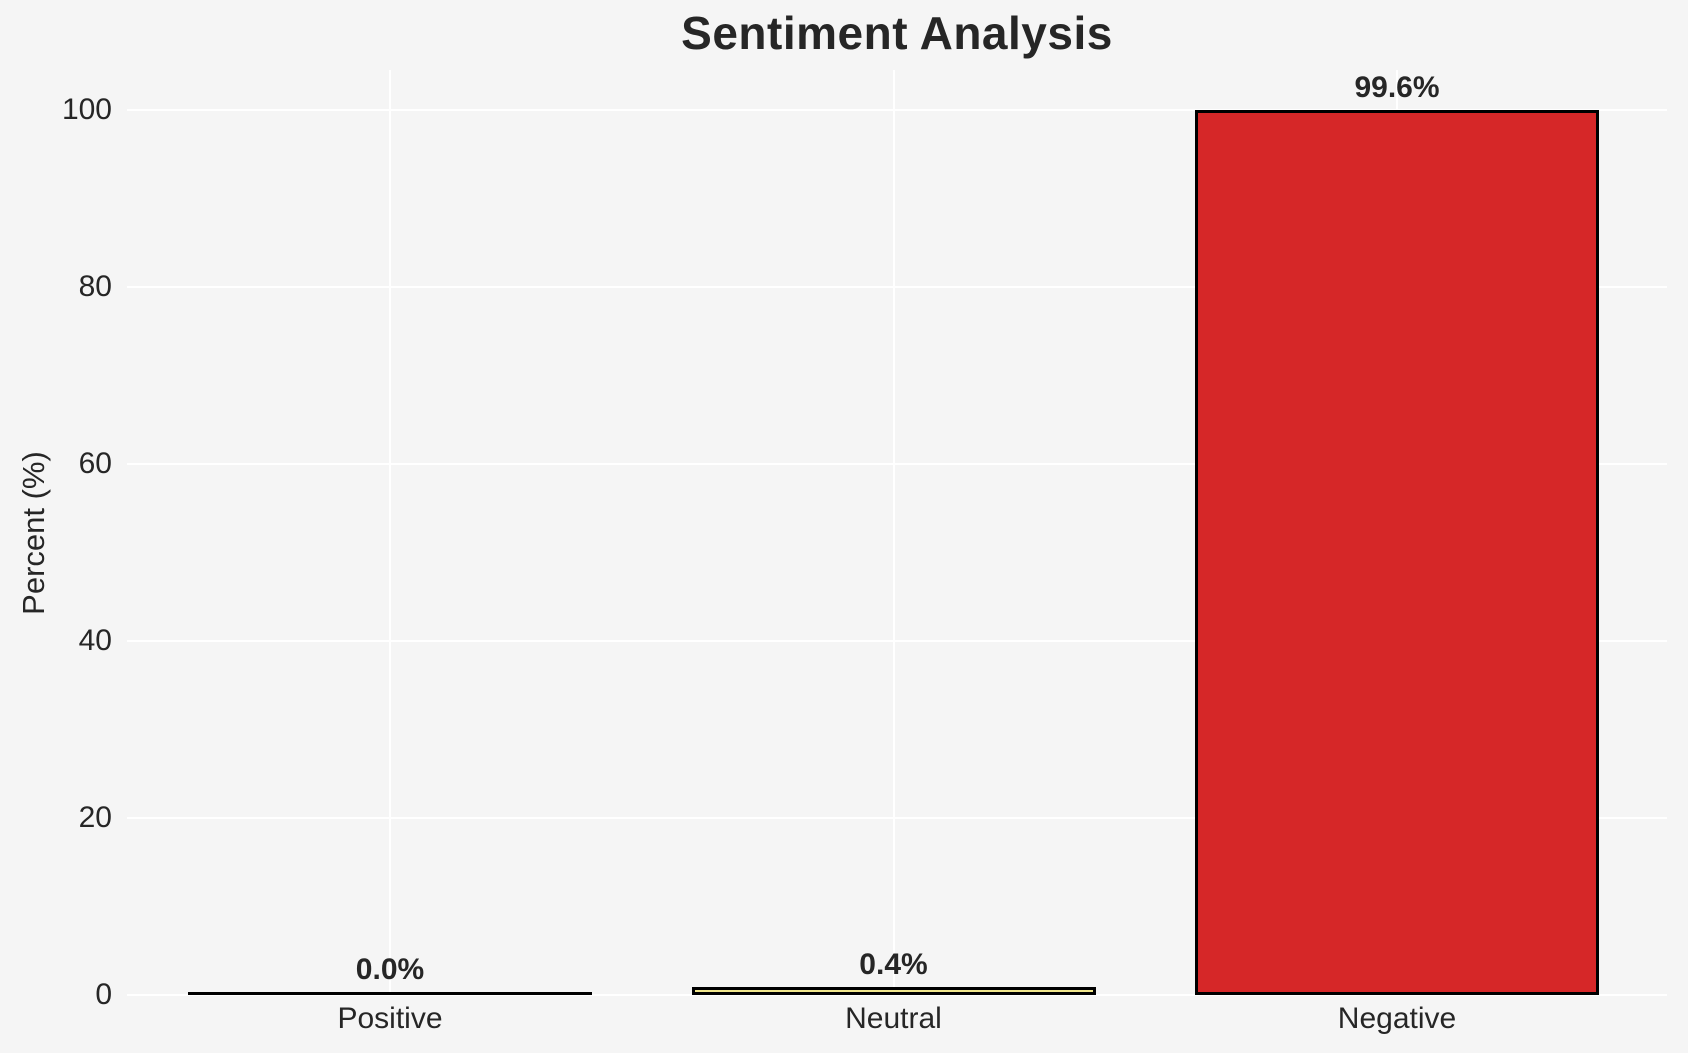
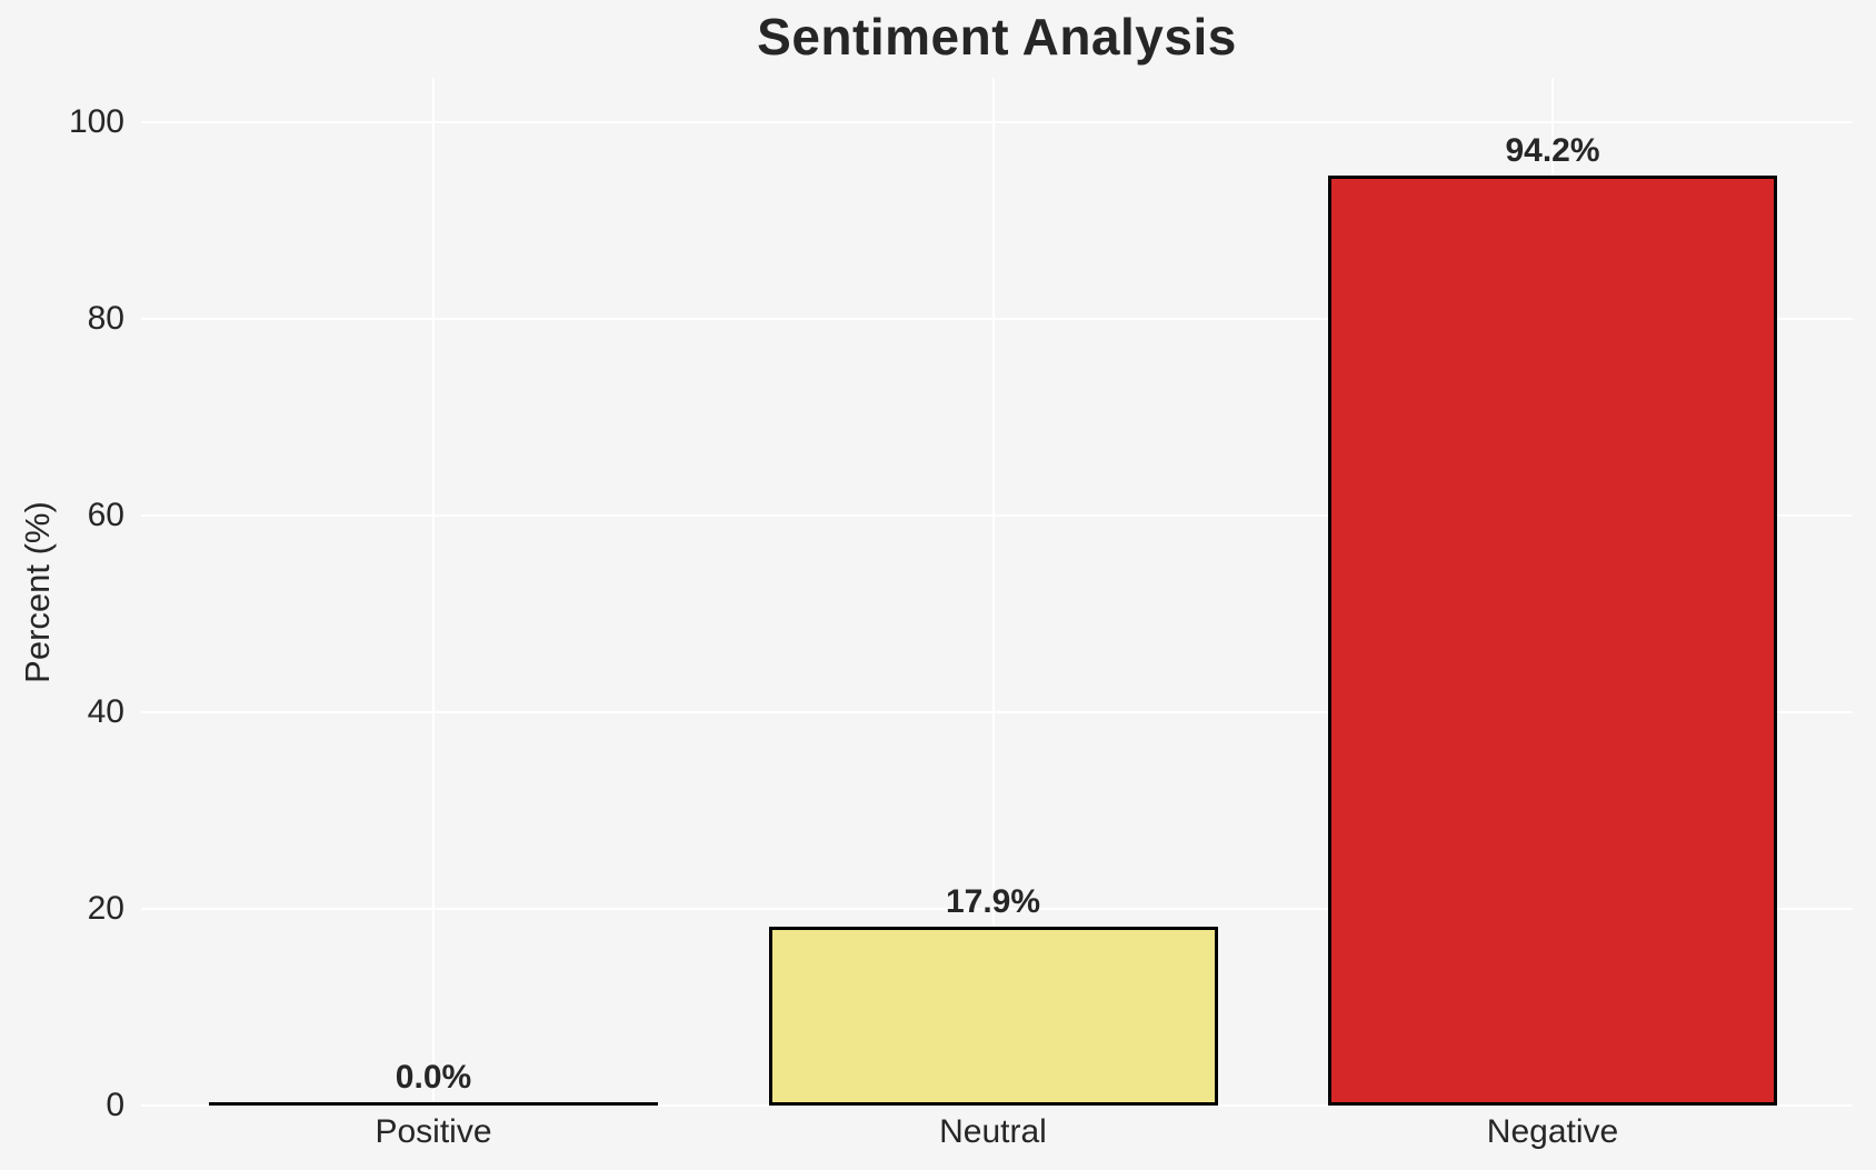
Neutral: 0.4% -> 17.9%
Negative: 99.6% -> 94.2%
